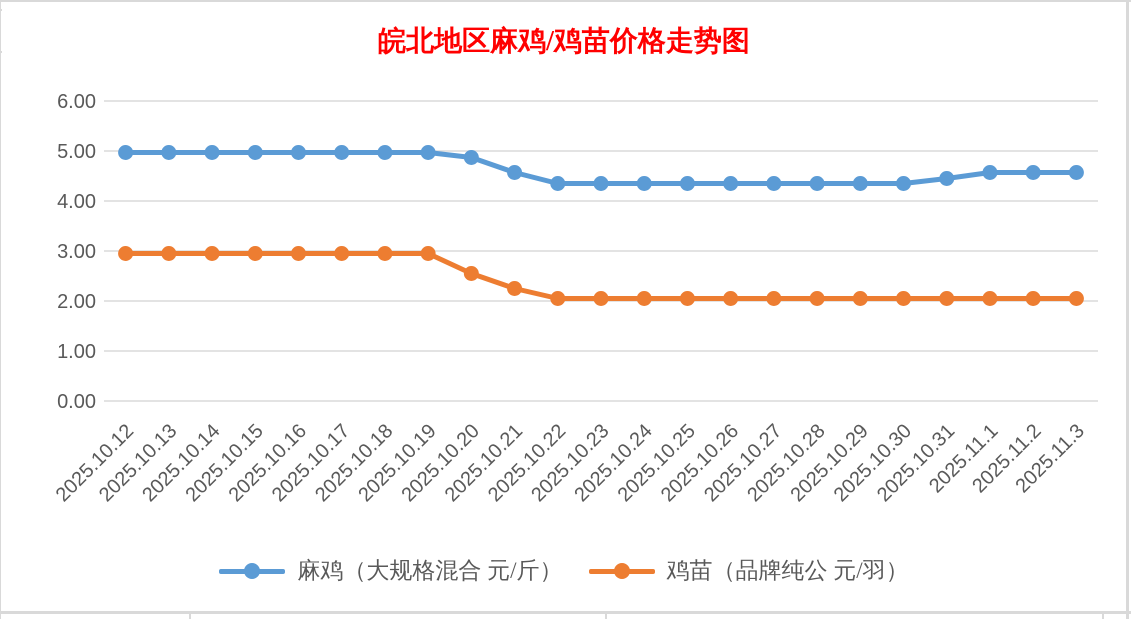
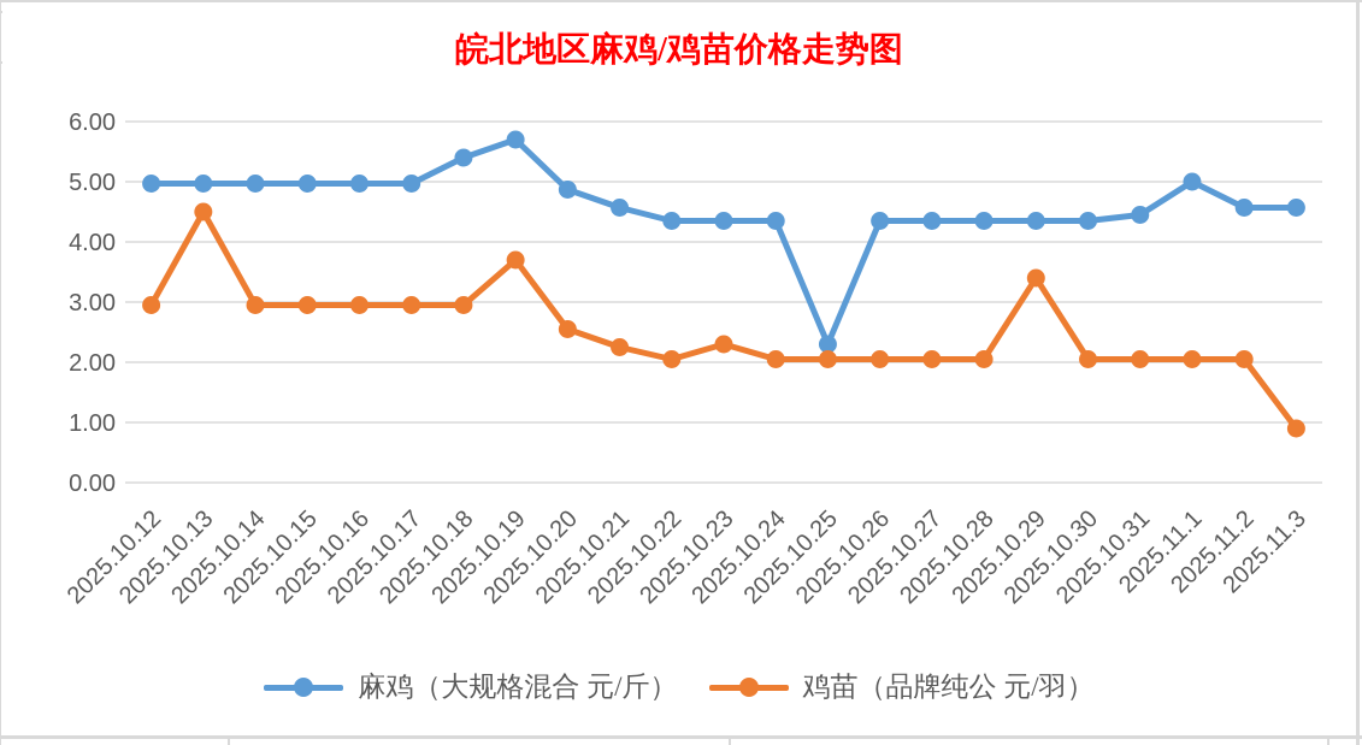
鸡苗（品牌纯公 元/羽）/2025.10.13: 3.0 -> 4.5
麻鸡（大规格混合 元/斤）/2025.10.18: 5.0 -> 5.4
麻鸡（大规格混合 元/斤）/2025.10.19: 5.0 -> 5.7
鸡苗（品牌纯公 元/羽）/2025.10.19: 3.0 -> 3.7
鸡苗（品牌纯公 元/羽）/2025.10.23: 2.0 -> 2.3
麻鸡（大规格混合 元/斤）/2025.10.25: 4.3 -> 2.3
鸡苗（品牌纯公 元/羽）/2025.10.29: 2.0 -> 3.4
麻鸡（大规格混合 元/斤）/2025.11.1: 4.6 -> 5.0
鸡苗（品牌纯公 元/羽）/2025.11.3: 2.0 -> 0.9
